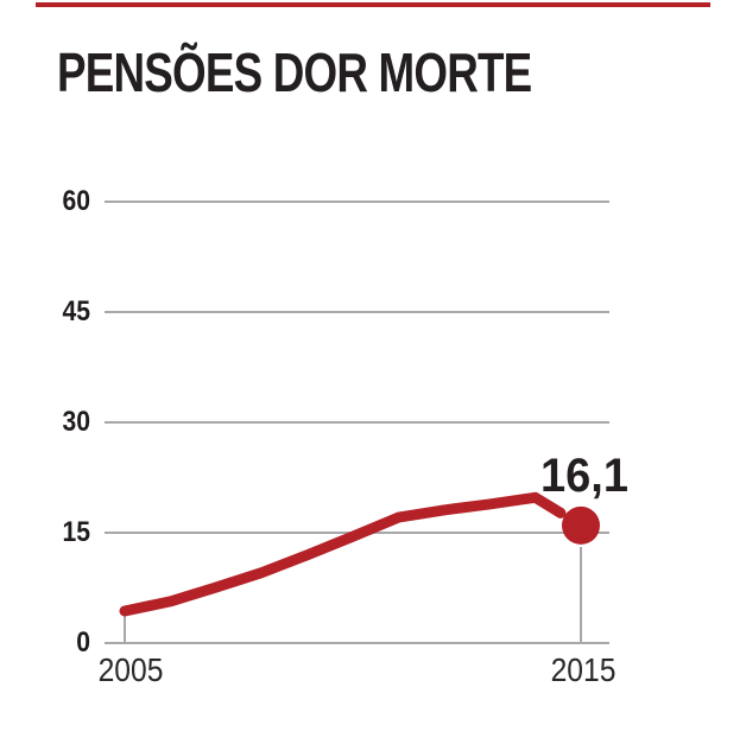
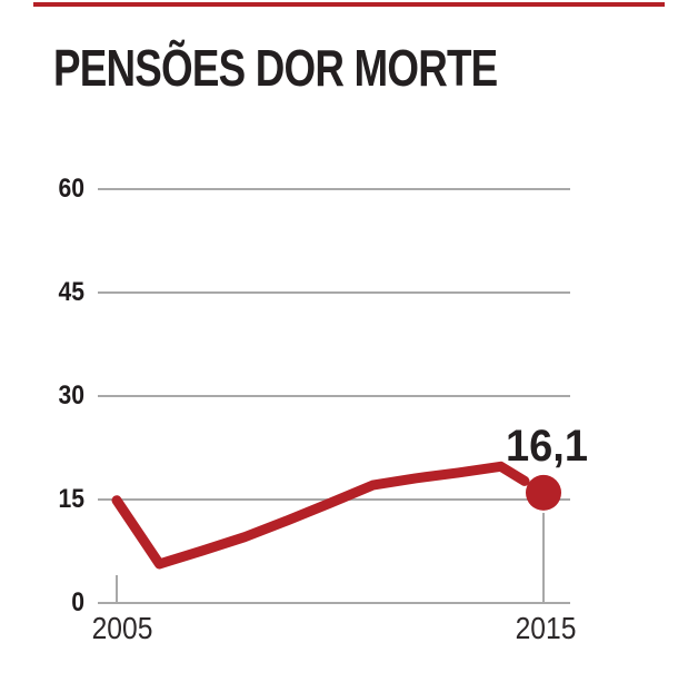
2005: 4 -> 15
